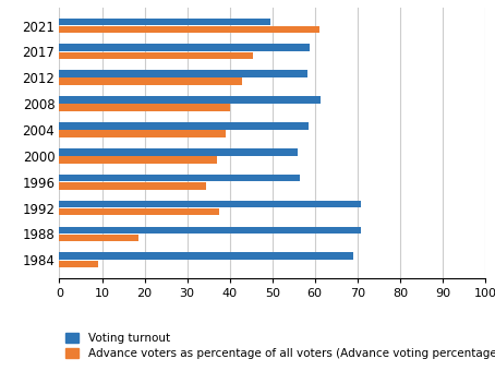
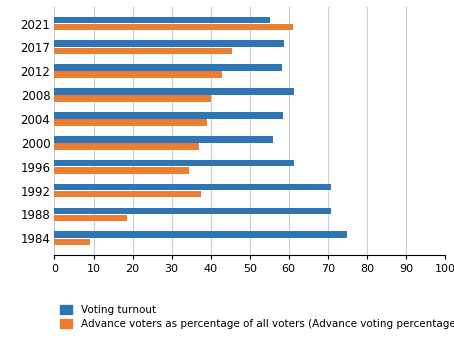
Voting turnout/2021: 49.5 -> 55.1
Voting turnout/1996: 56.5 -> 61.3
Voting turnout/1984: 69.0 -> 74.9
